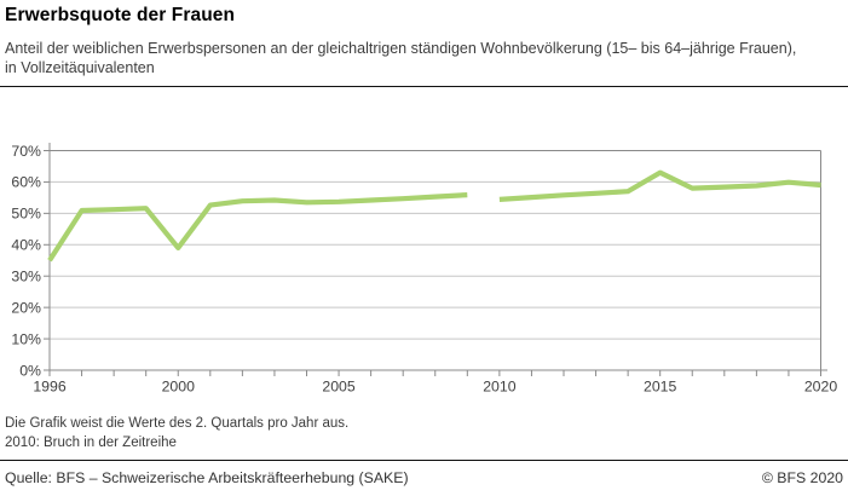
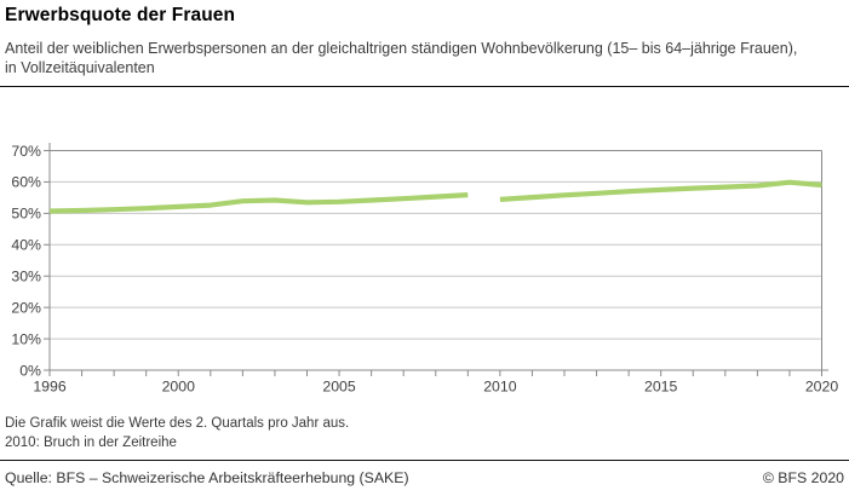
1996: 35% -> 51%
2000: 39% -> 52%
2015: 63% -> 58%
